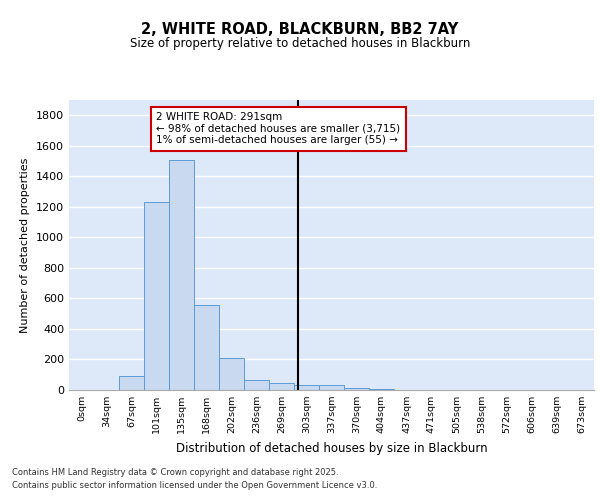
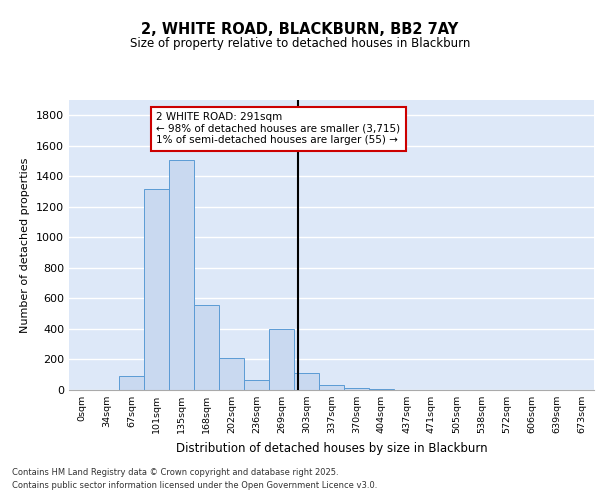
101sqm: 1240 -> 1320
269sqm: 40 -> 400
303sqm: 40 -> 110
